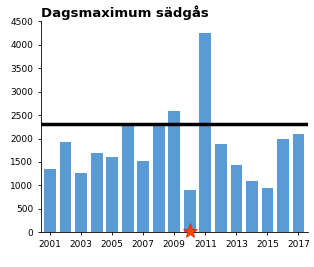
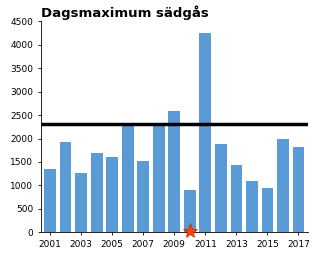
2017: 2100 -> 1820
